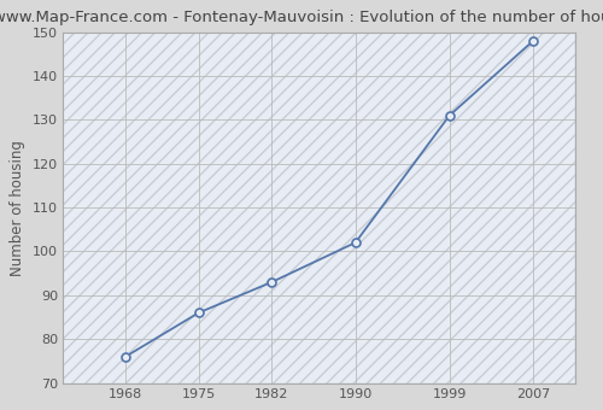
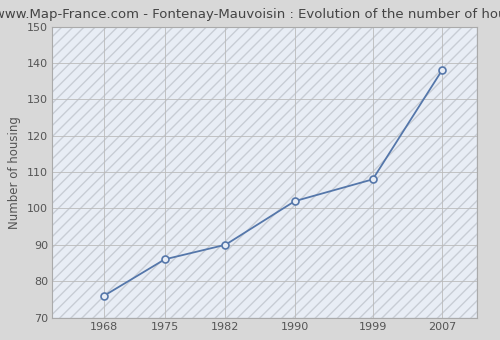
1982: 93 -> 90
1999: 131 -> 108
2007: 148 -> 138
